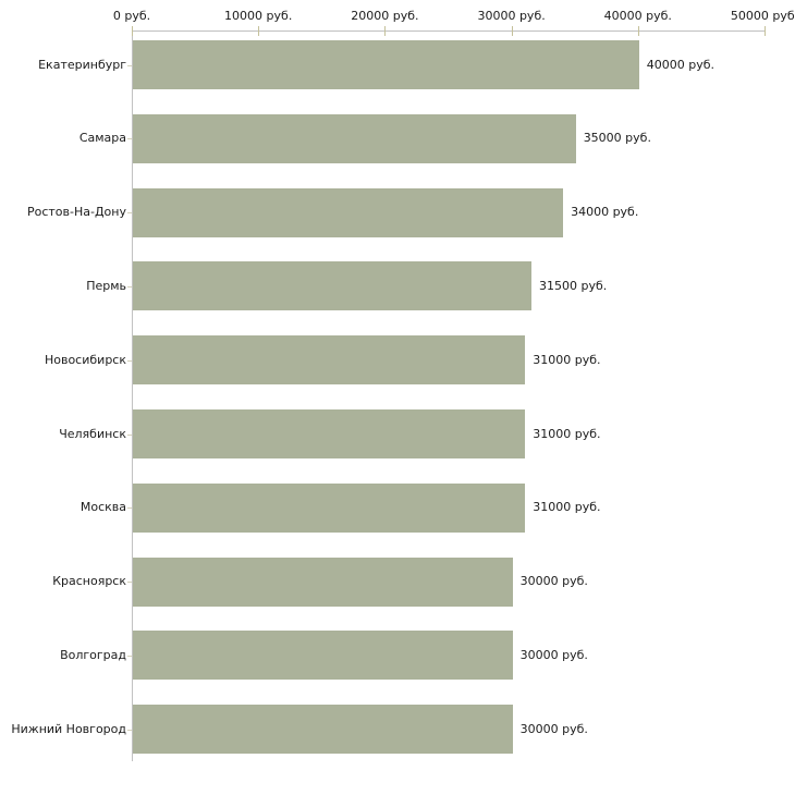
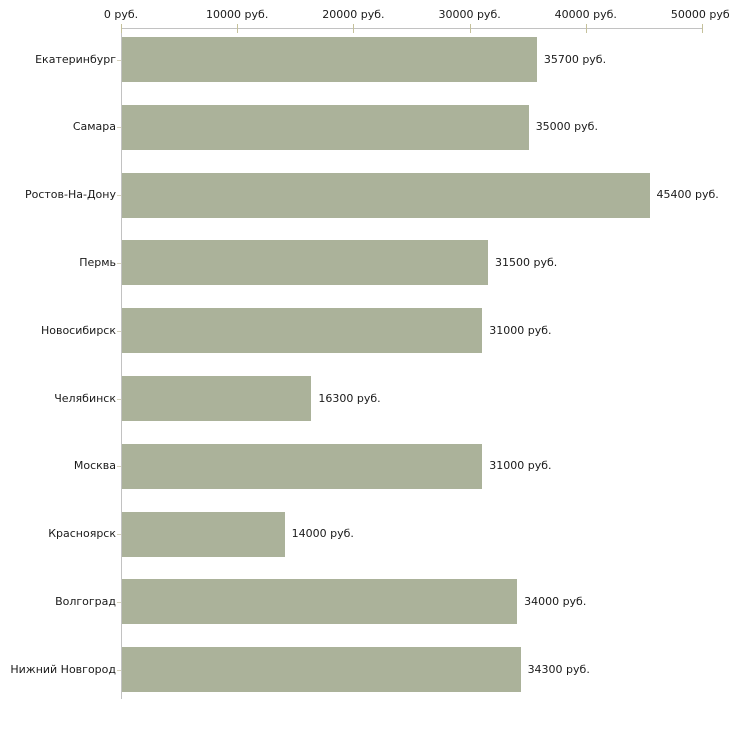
Екатеринбург: 40000 -> 35700
Ростов-На-Дону: 34000 -> 45400
Челябинск: 31000 -> 16300
Красноярск: 30000 -> 14000
Волгоград: 30000 -> 34000
Нижний Новгород: 30000 -> 34300
